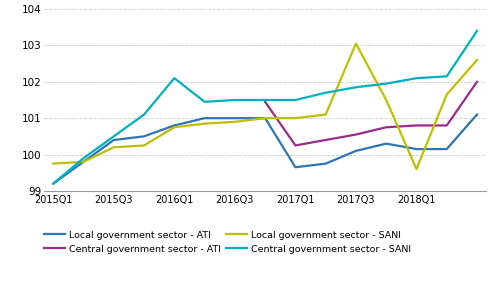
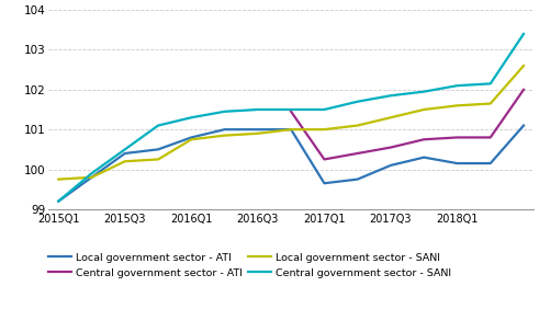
Central government sector - SANI/2016Q1: 102.10 -> 101.30
Local government sector - SANI/2017Q3: 103.05 -> 101.30
Local government sector - SANI/2018Q1: 99.60 -> 101.60
